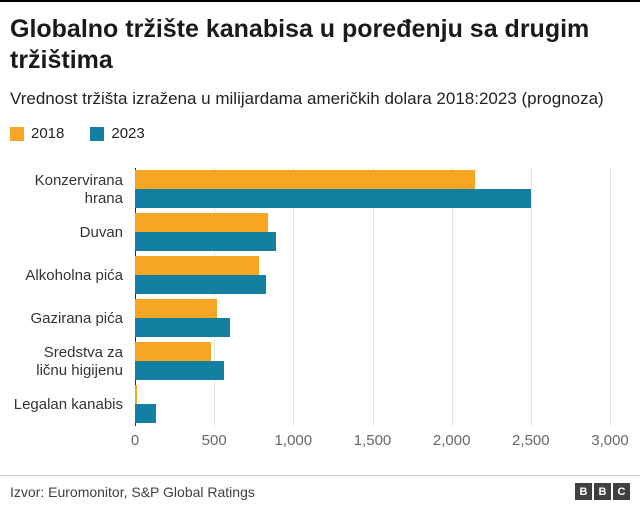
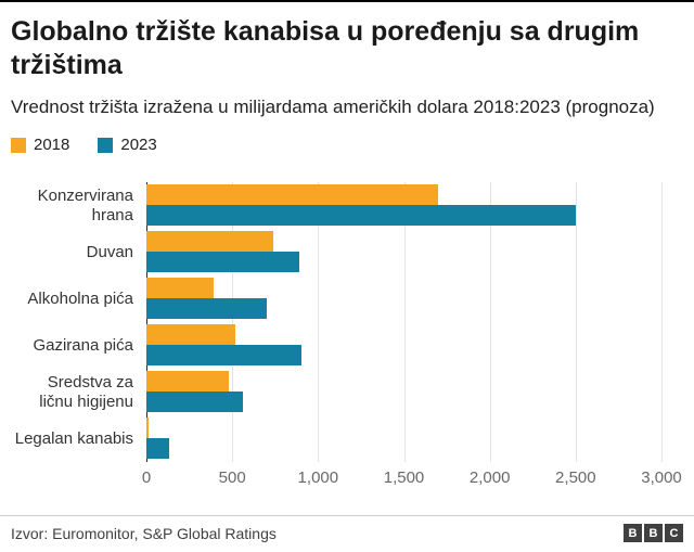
2018/Konzervirana hrana: 2150 -> 1700
2018/Duvan: 840 -> 740
2018/Alkoholna pića: 780 -> 390
2023/Alkoholna pića: 830 -> 700
2023/Gazirana pića: 600 -> 900
